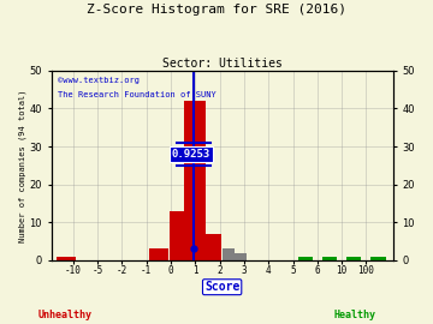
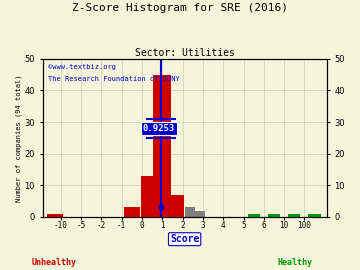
1: 42 -> 45
